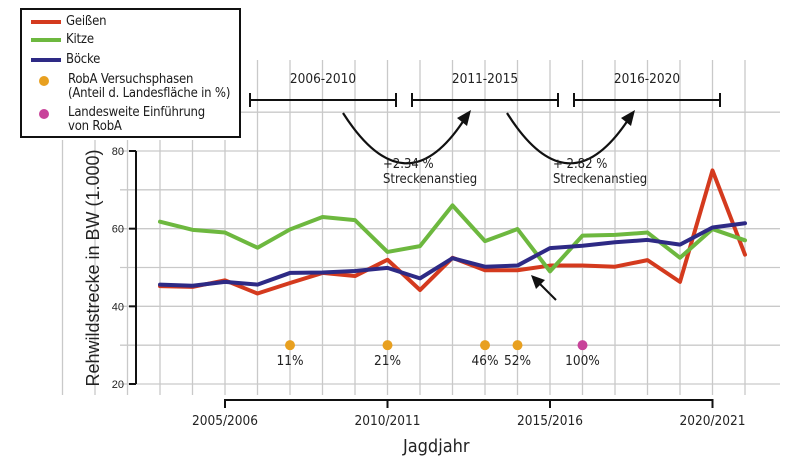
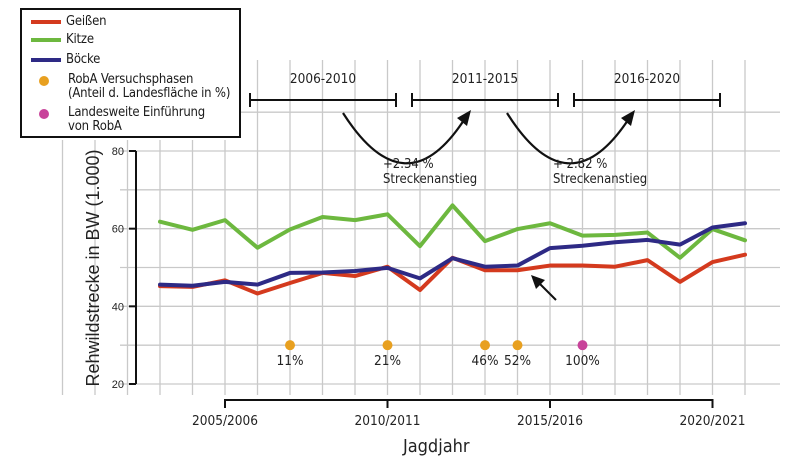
Kitze/2005/2006: 59 -> 62
Geißen/2010/2011: 52 -> 50
Kitze/2010/2011: 54 -> 64
Kitze/2015/2016: 49 -> 61
Geißen/2020/2021: 75 -> 51
